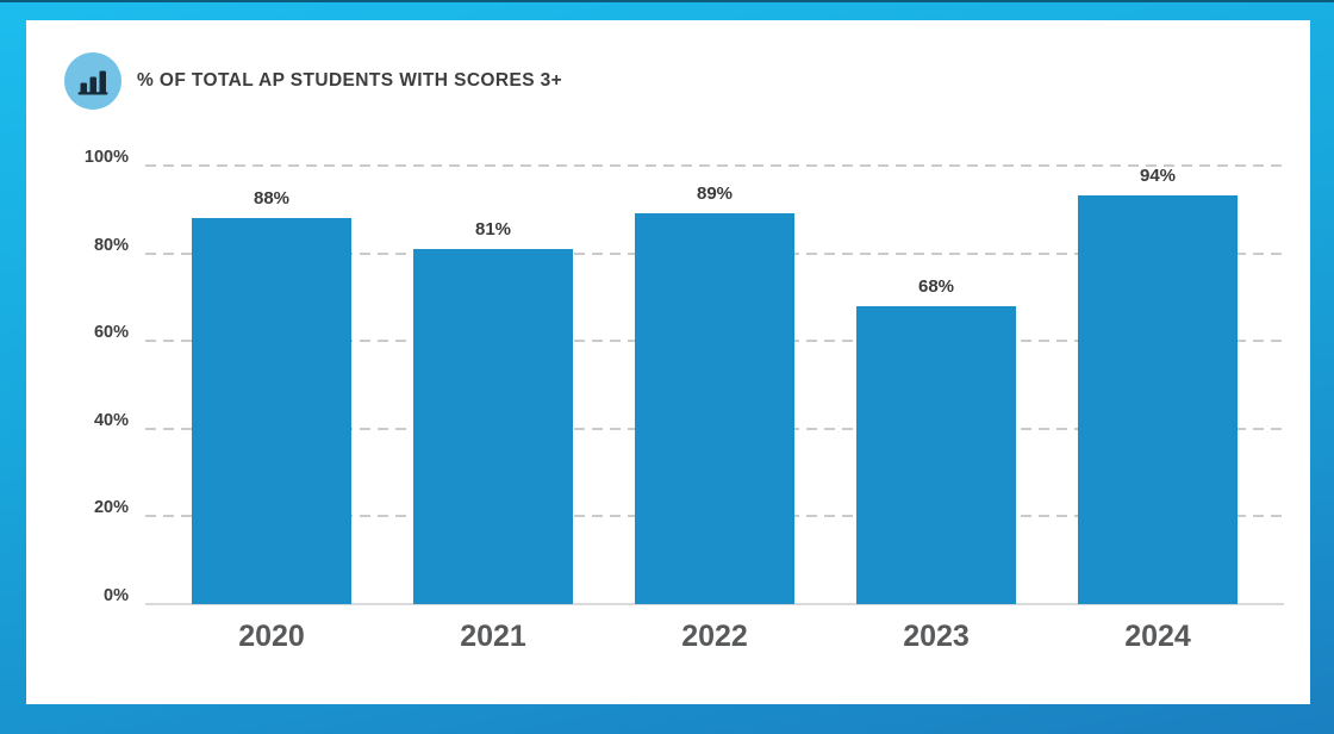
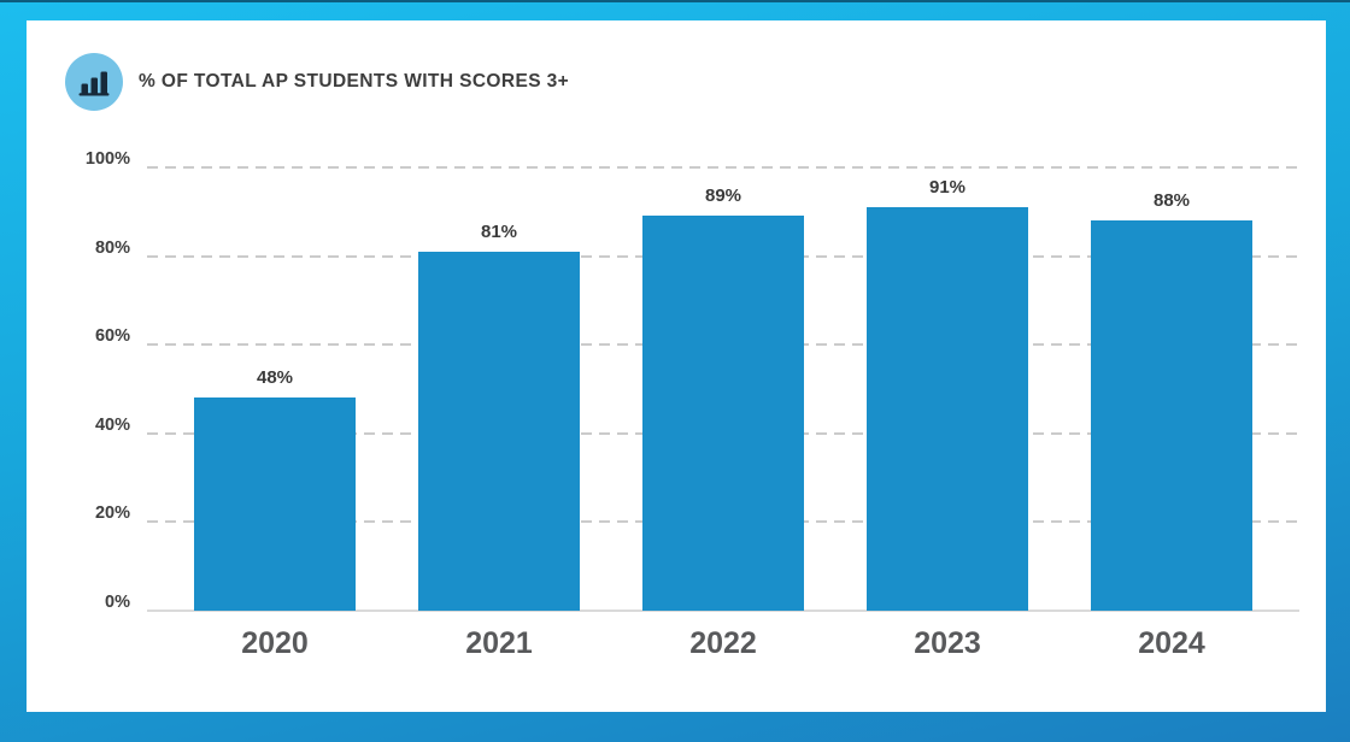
2020: 88% -> 48%
2023: 68% -> 91%
2024: 94% -> 88%
